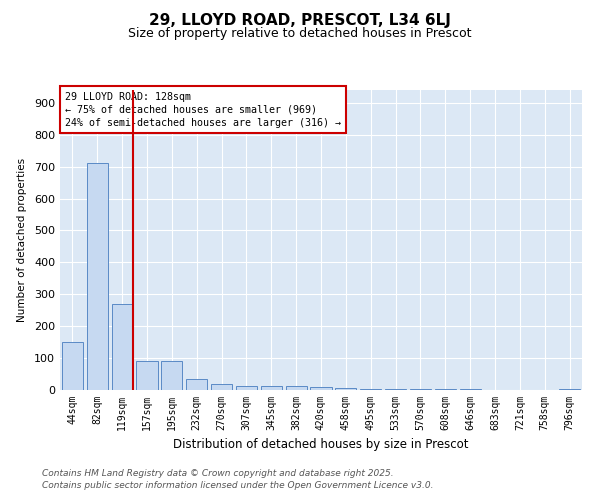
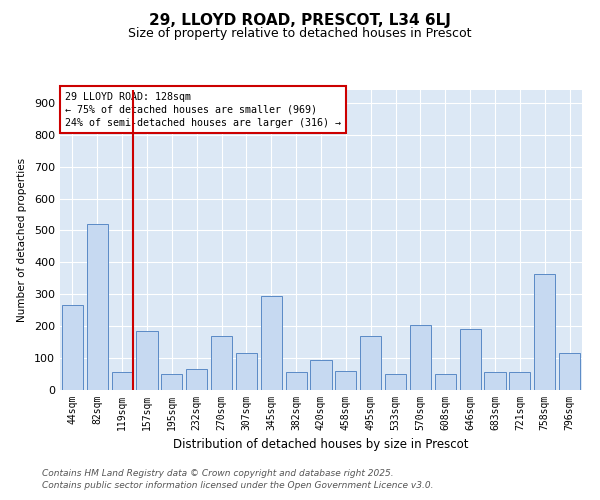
44sqm: 150 -> 265
82sqm: 710 -> 520
119sqm: 270 -> 55
157sqm: 90 -> 185
195sqm: 90 -> 50
232sqm: 35 -> 65
270sqm: 20 -> 170
307sqm: 13 -> 115
345sqm: 13 -> 295
382sqm: 13 -> 55
420sqm: 10 -> 95
458sqm: 5 -> 60
495sqm: 3 -> 170
533sqm: 2 -> 50
570sqm: 2 -> 205
608sqm: 2 -> 50
646sqm: 2 -> 190
683sqm: 1 -> 55
721sqm: 1 -> 55
758sqm: 1 -> 365
796sqm: 2 -> 115
